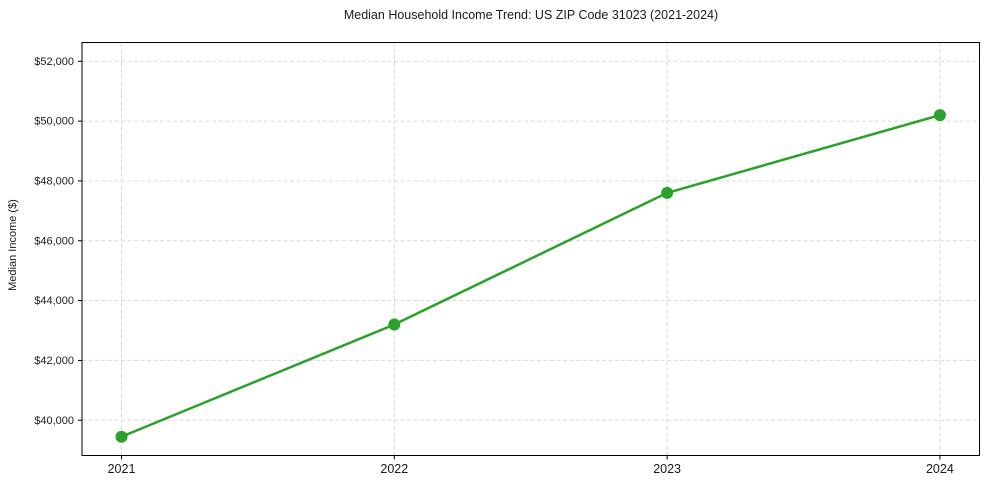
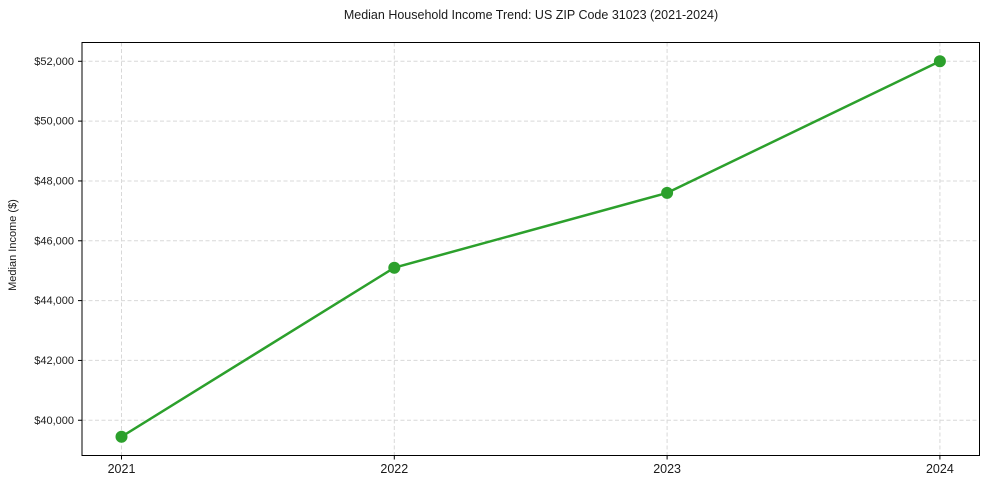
2022: $43200 -> $45100
2024: $50200 -> $52000
